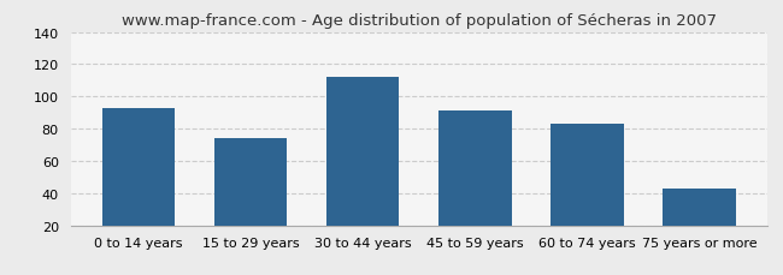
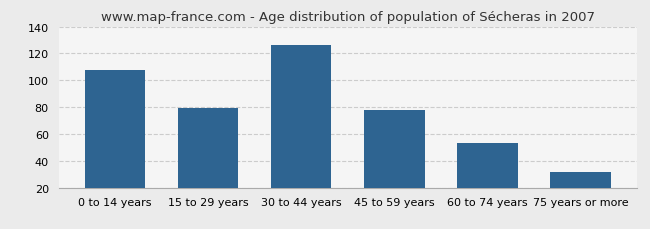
0 to 14 years: 93 -> 108
15 to 29 years: 74 -> 79
30 to 44 years: 112 -> 126
45 to 59 years: 91 -> 78
60 to 74 years: 83 -> 53
75 years or more: 43 -> 32
